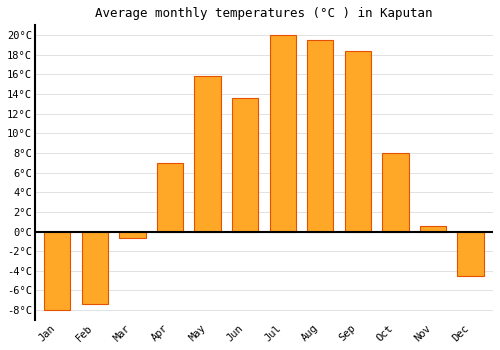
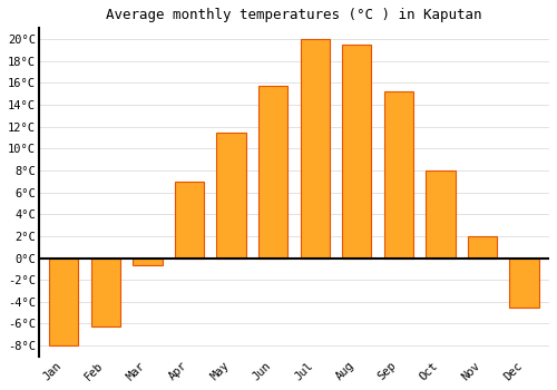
Feb: -7.4°C -> -6.3°C
May: 15.8°C -> 11.5°C
Jun: 13.6°C -> 15.7°C
Sep: 18.4°C -> 15.2°C
Nov: 0.6°C -> 2.0°C
